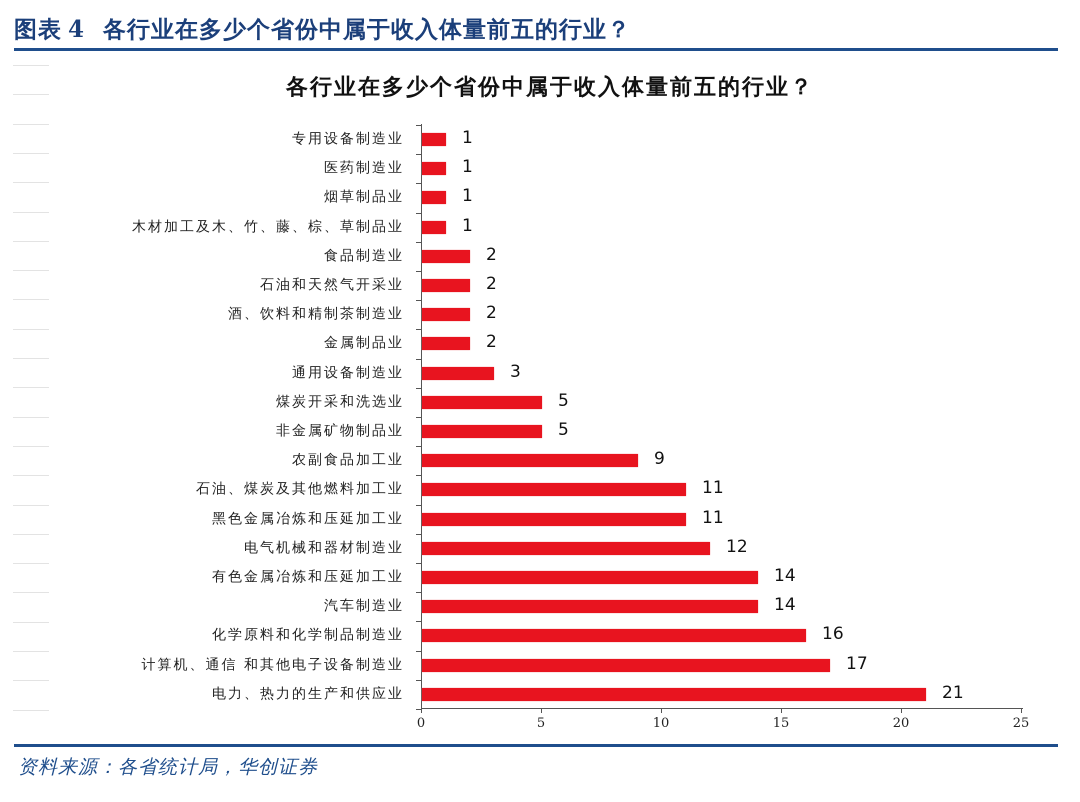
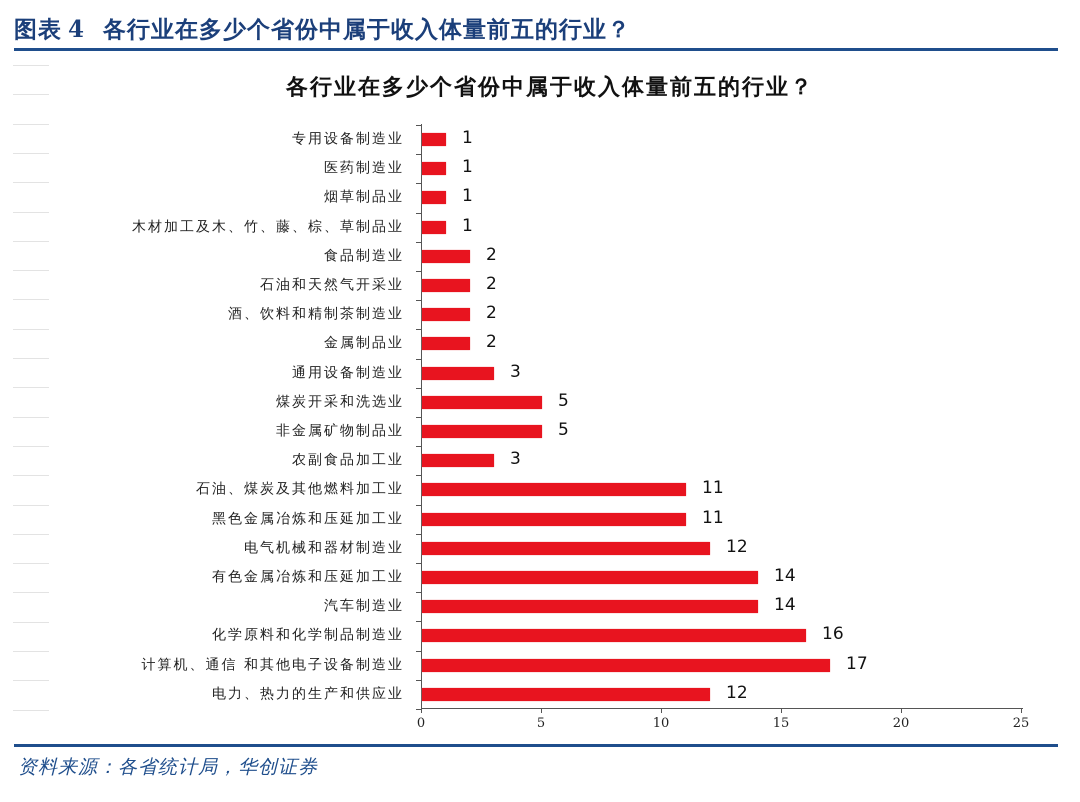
农副食品加工业: 9 -> 3
电力、热力的生产和供应业: 21 -> 12
